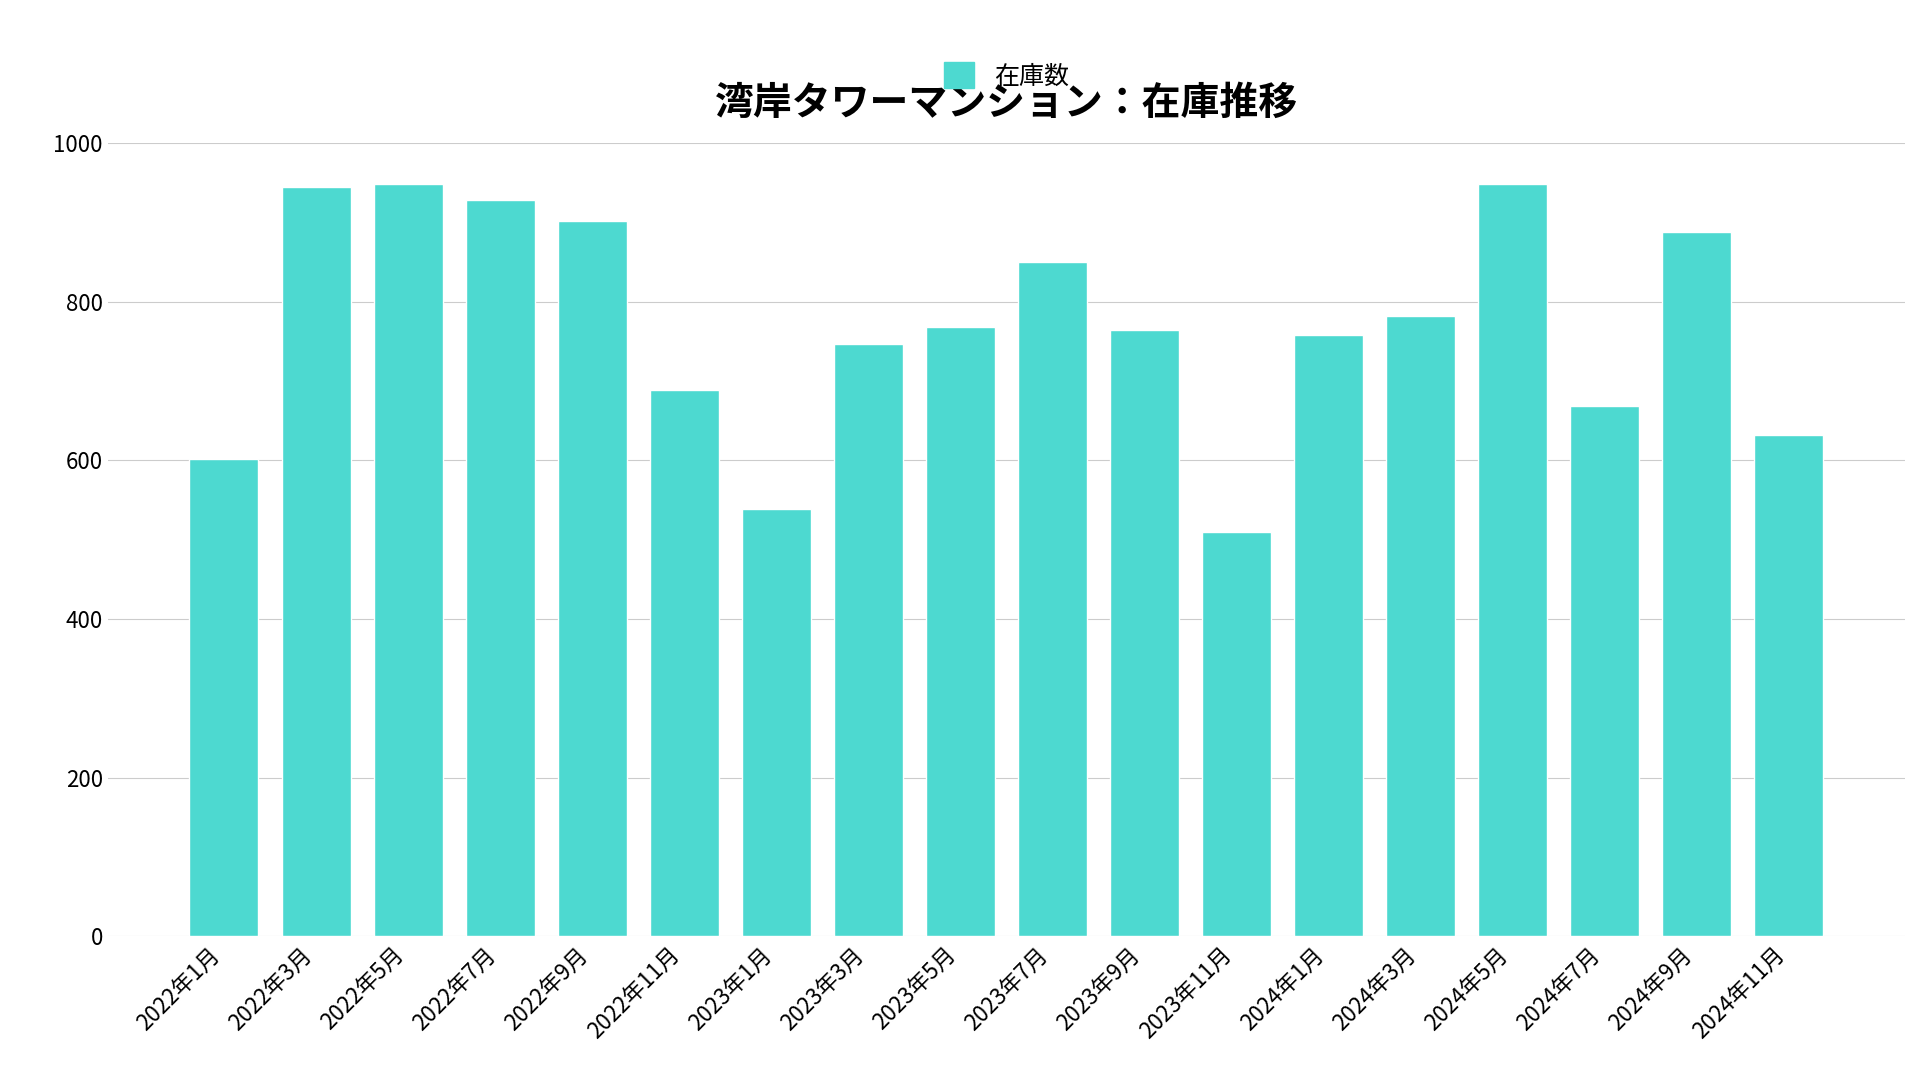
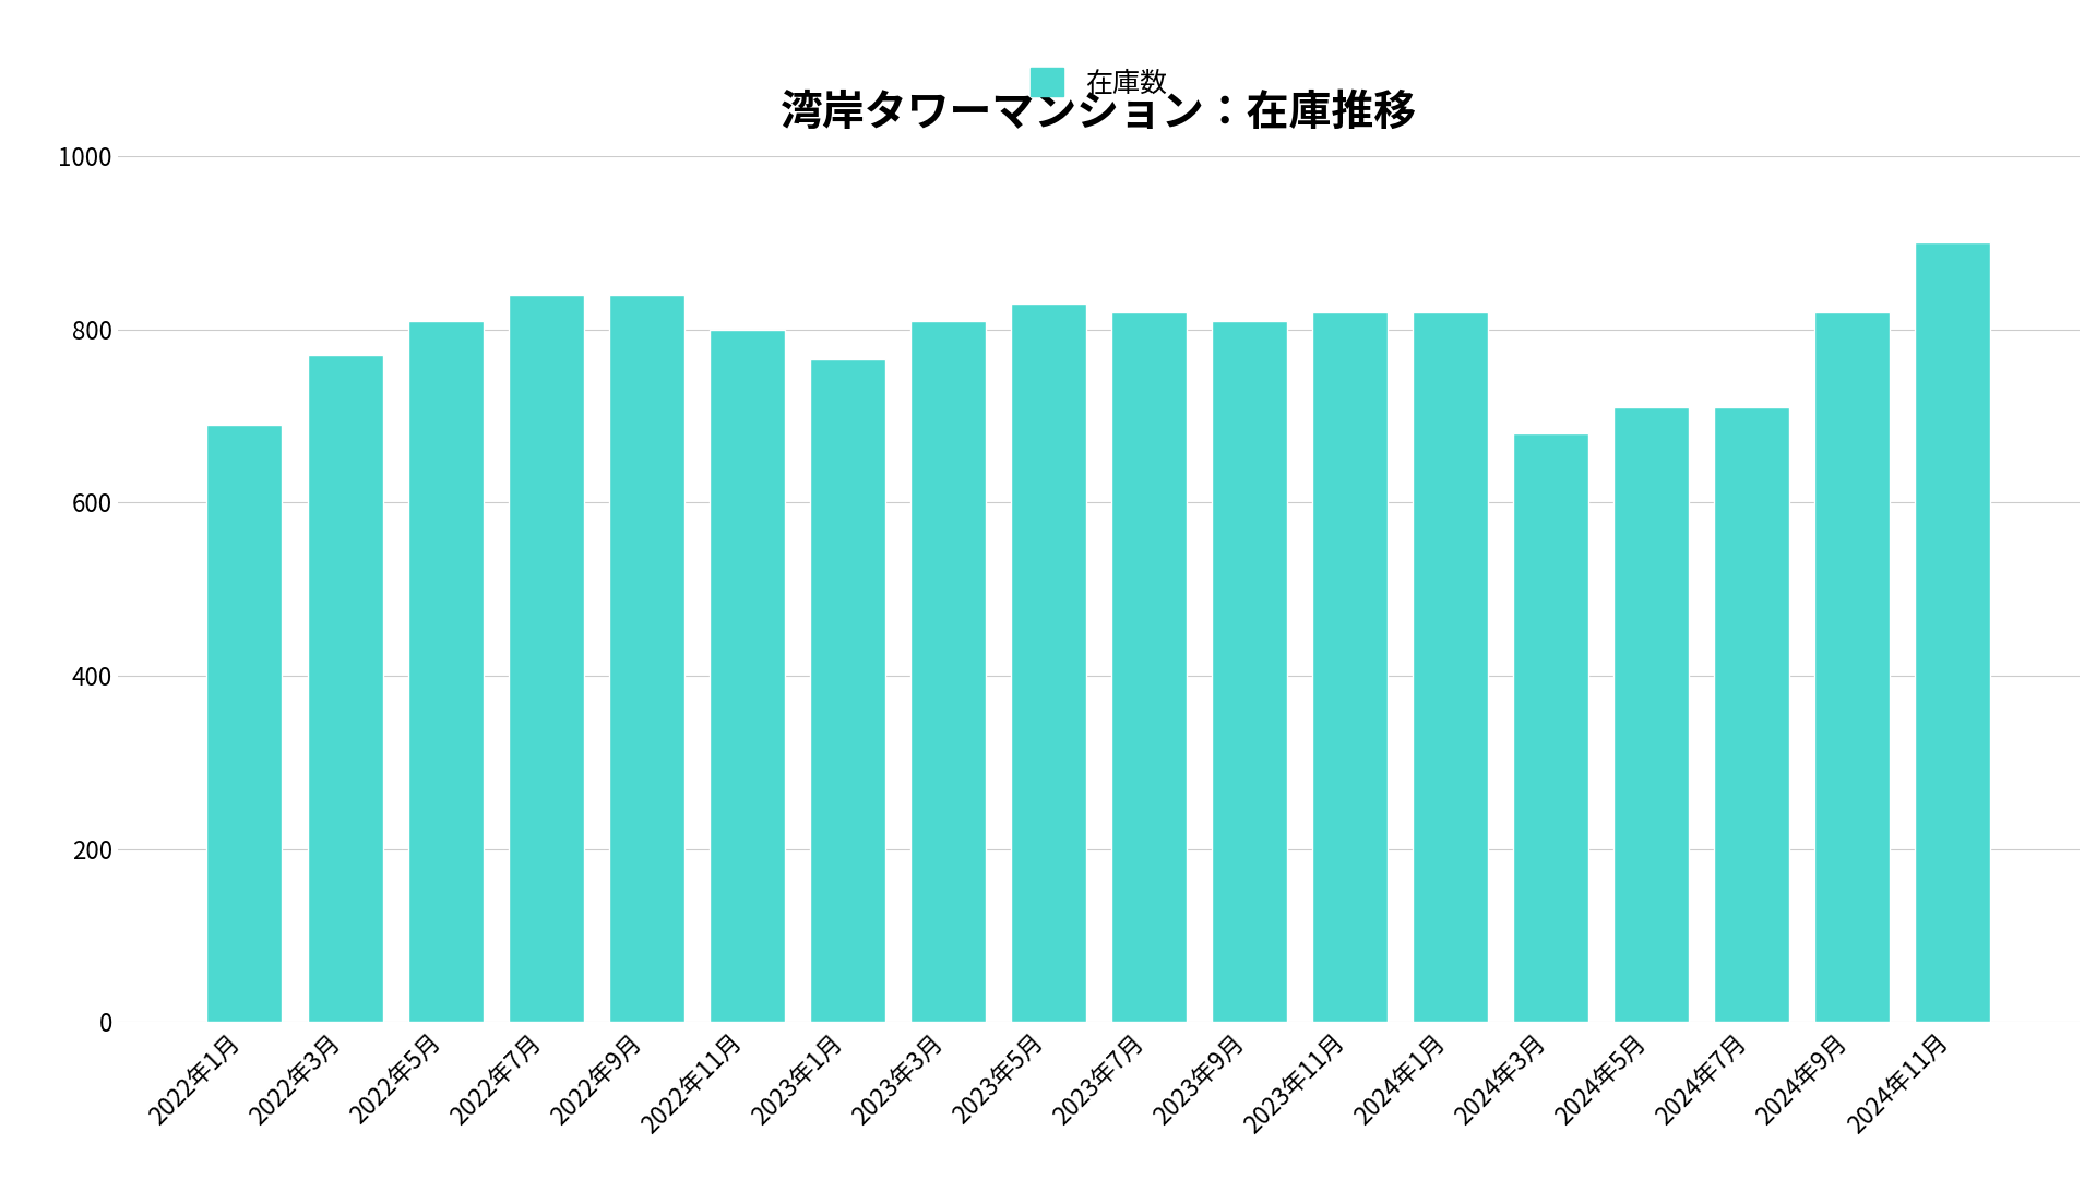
2022年1月: 602 -> 690
2022年3月: 944 -> 770
2022年5月: 948 -> 810
2022年7月: 928 -> 840
2022年9月: 902 -> 840
2022年11月: 688 -> 800
2023年1月: 538 -> 765
2023年3月: 746 -> 810
2023年5月: 768 -> 830
2023年7月: 850 -> 820
2023年9月: 764 -> 810
2023年11月: 510 -> 820
2024年1月: 758 -> 820
2024年3月: 782 -> 680
2024年5月: 948 -> 710
2024年7月: 668 -> 710
2024年9月: 888 -> 820
2024年11月: 632 -> 900
